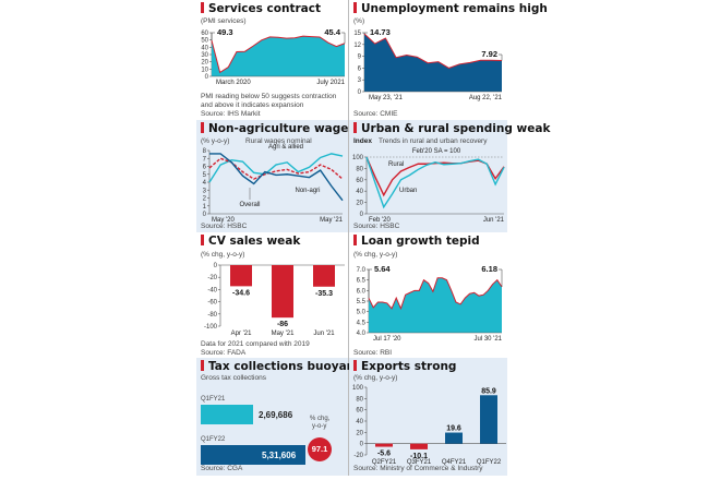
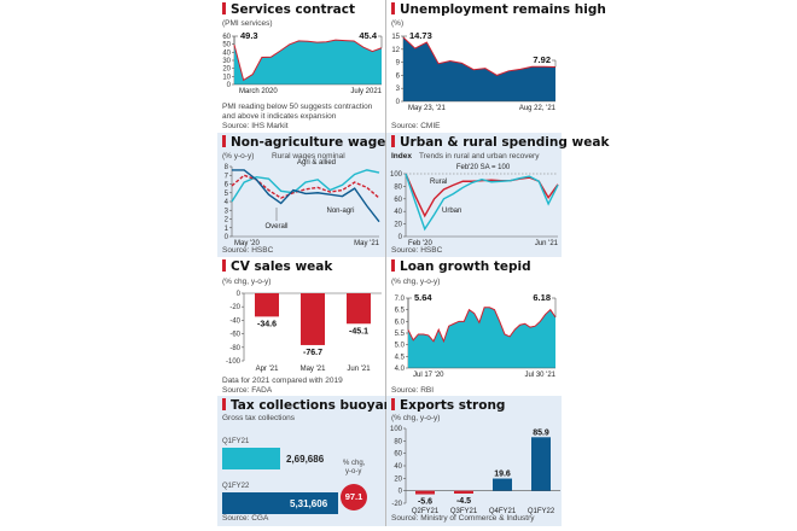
CV sales weak/May '21: -86 -> -76.7
CV sales weak/Jun '21: -35.3 -> -45.1
Exports strong/Q3FY21: -10.1 -> -4.5
